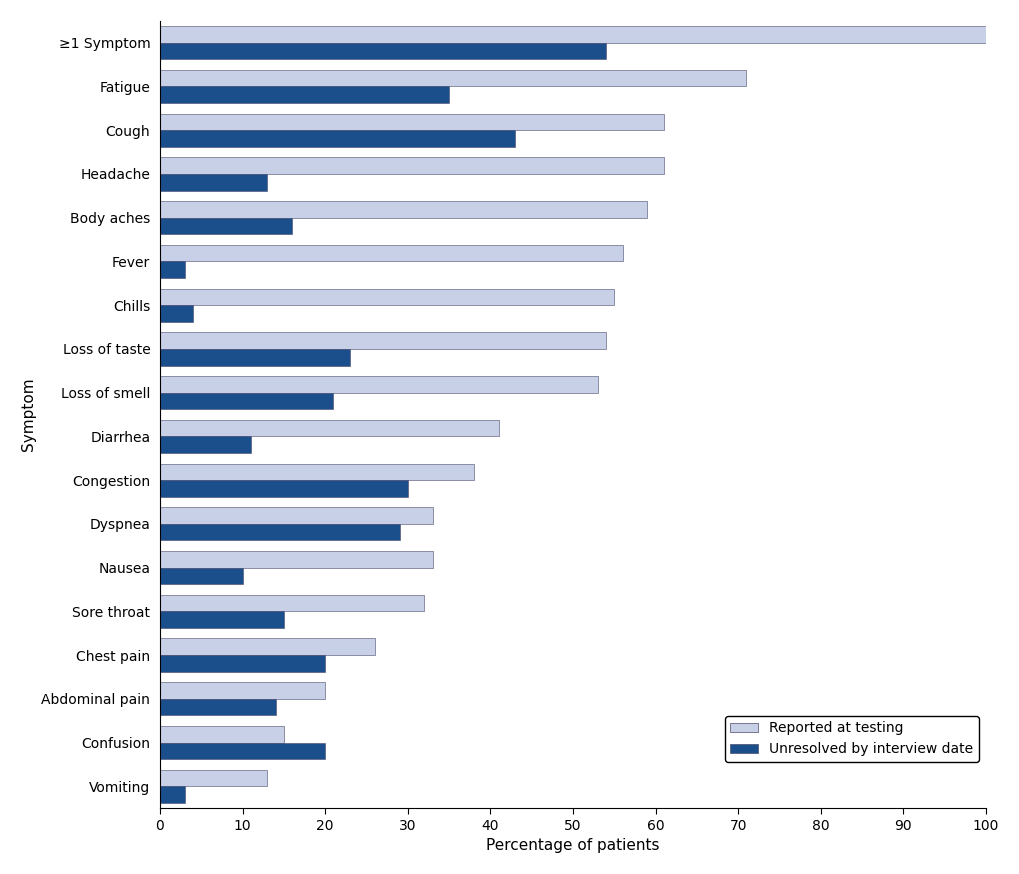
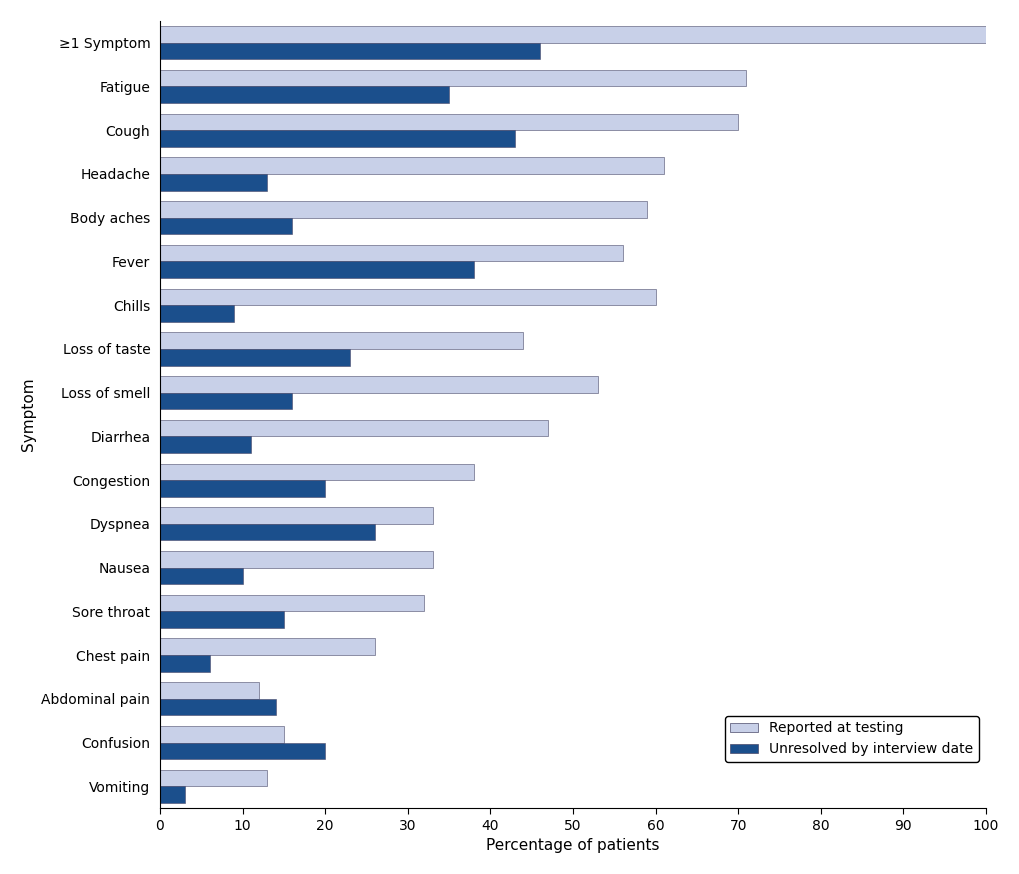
Unresolved by interview date/≥1 Symptom: 54 -> 46
Reported at testing/Cough: 61 -> 70
Unresolved by interview date/Fever: 3 -> 38
Reported at testing/Chills: 55 -> 60
Unresolved by interview date/Chills: 4 -> 9
Reported at testing/Loss of taste: 54 -> 44
Unresolved by interview date/Loss of smell: 21 -> 16
Reported at testing/Diarrhea: 41 -> 47
Unresolved by interview date/Congestion: 30 -> 20
Unresolved by interview date/Dyspnea: 29 -> 26
Unresolved by interview date/Chest pain: 20 -> 6
Reported at testing/Abdominal pain: 20 -> 12
